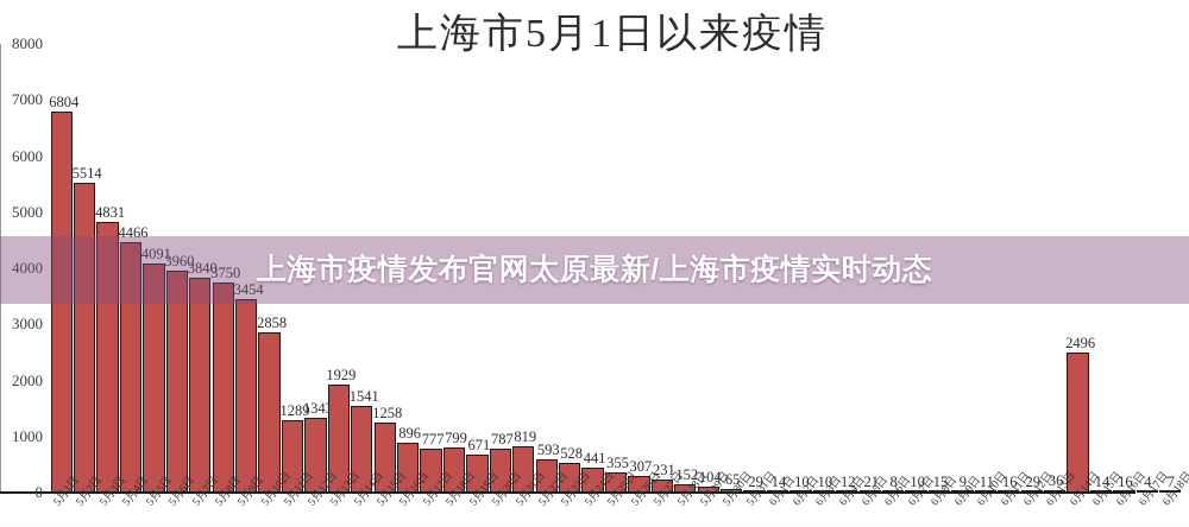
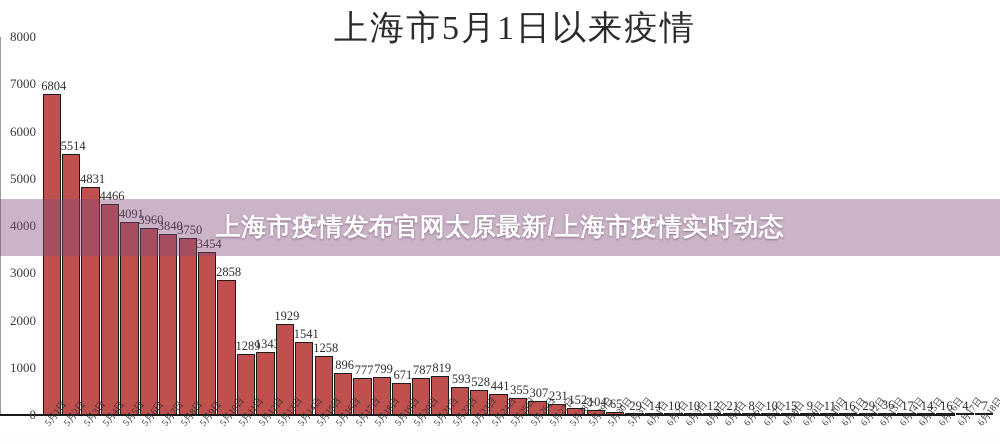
6月14日: 2496 -> 17
